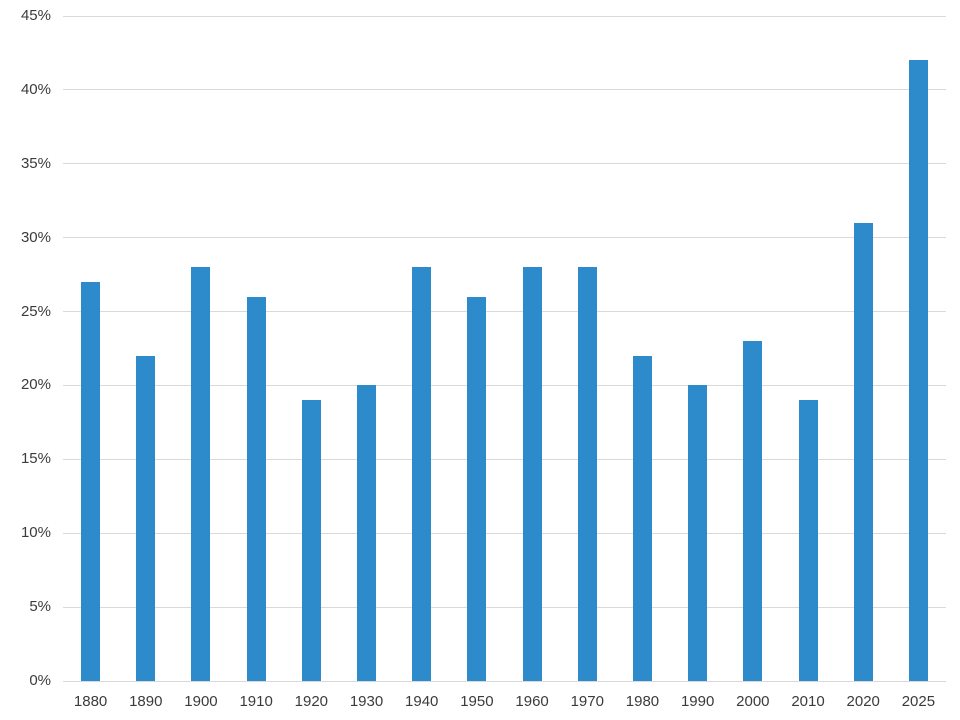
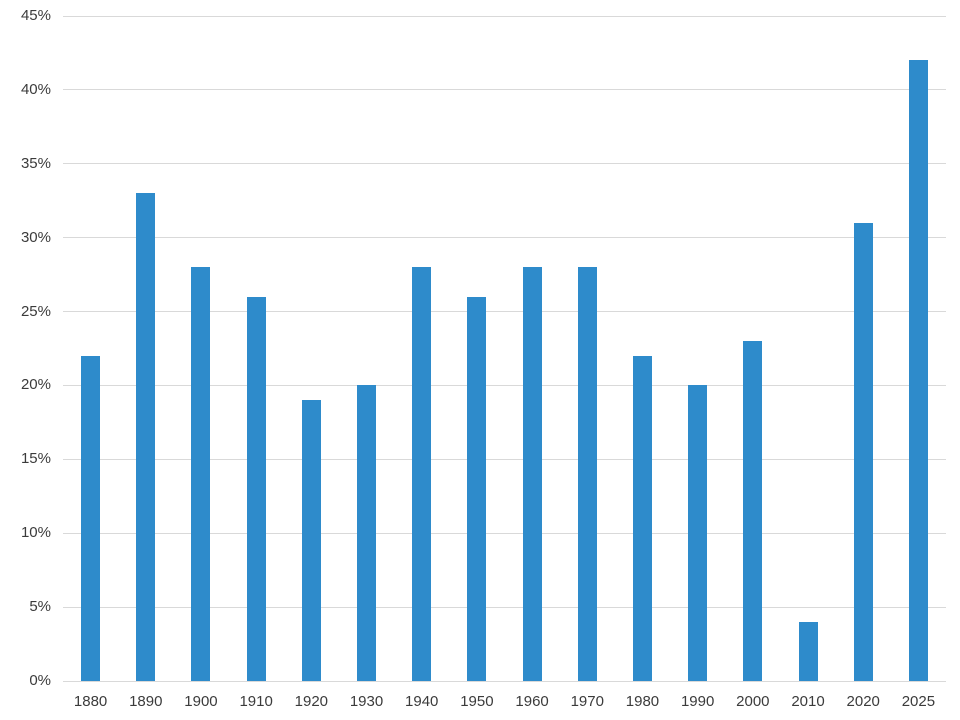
1880: 27% -> 22%
1890: 22% -> 33%
2010: 19% -> 4%
